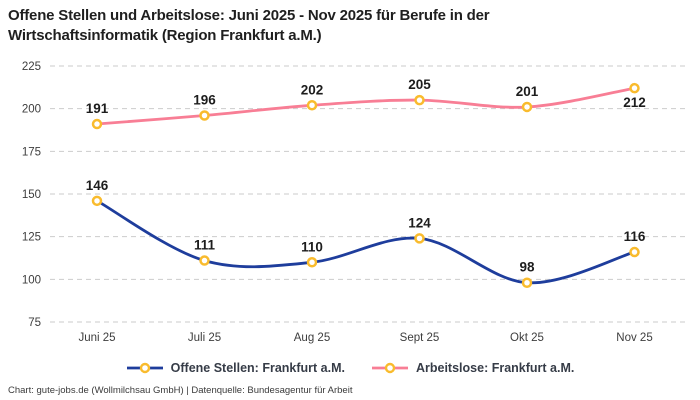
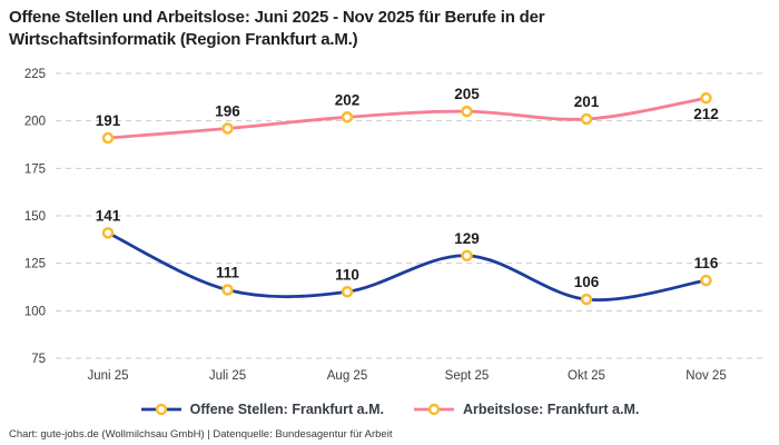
Offene Stellen: Frankfurt a.M./Juni 25: 146 -> 141
Offene Stellen: Frankfurt a.M./Sept 25: 124 -> 129
Offene Stellen: Frankfurt a.M./Okt 25: 98 -> 106
